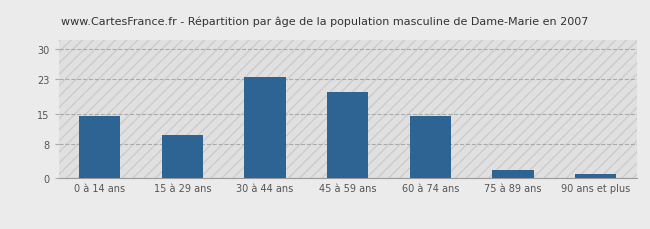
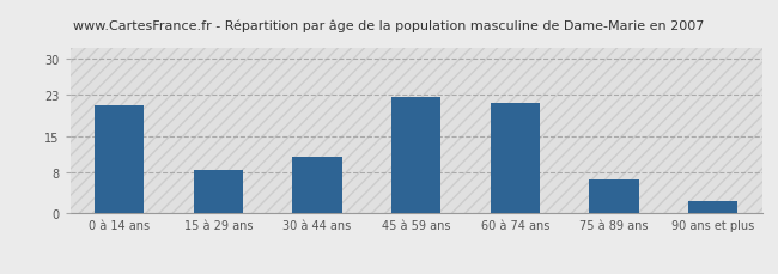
0 à 14 ans: 14.5 -> 21.0
15 à 29 ans: 10.0 -> 8.5
30 à 44 ans: 23.5 -> 11.0
45 à 59 ans: 20.0 -> 22.5
60 à 74 ans: 14.5 -> 21.5
75 à 89 ans: 2.0 -> 6.5
90 ans et plus: 1.0 -> 2.5
